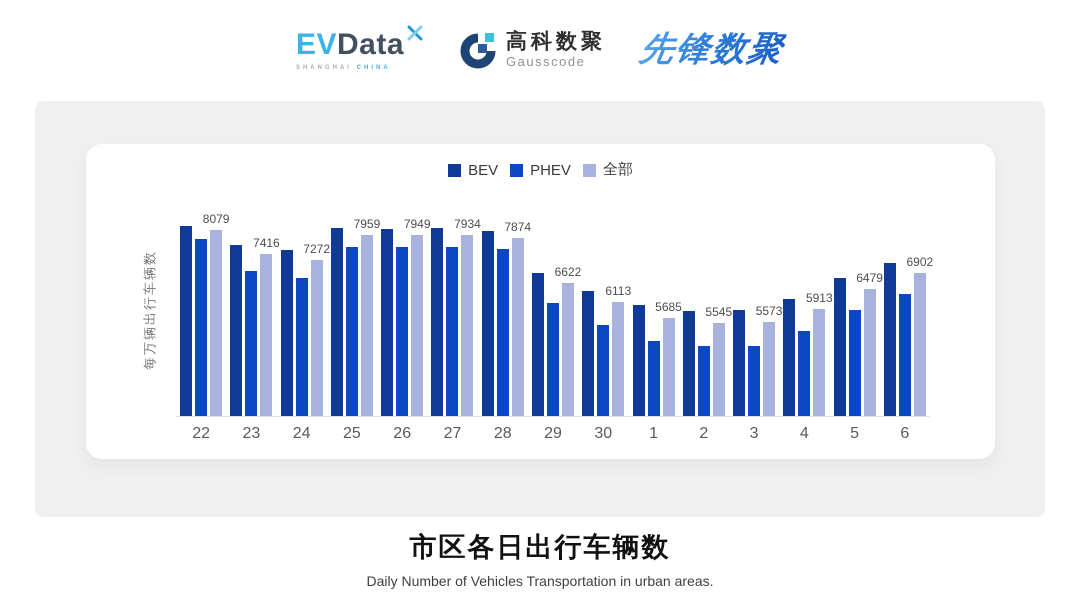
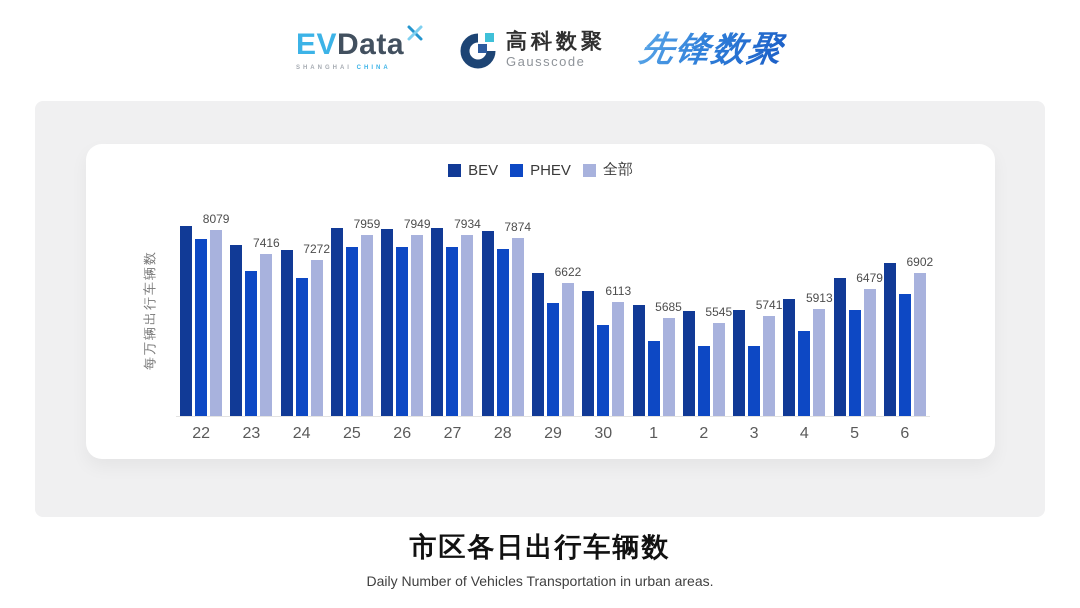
全部/3: 5573 -> 5741
